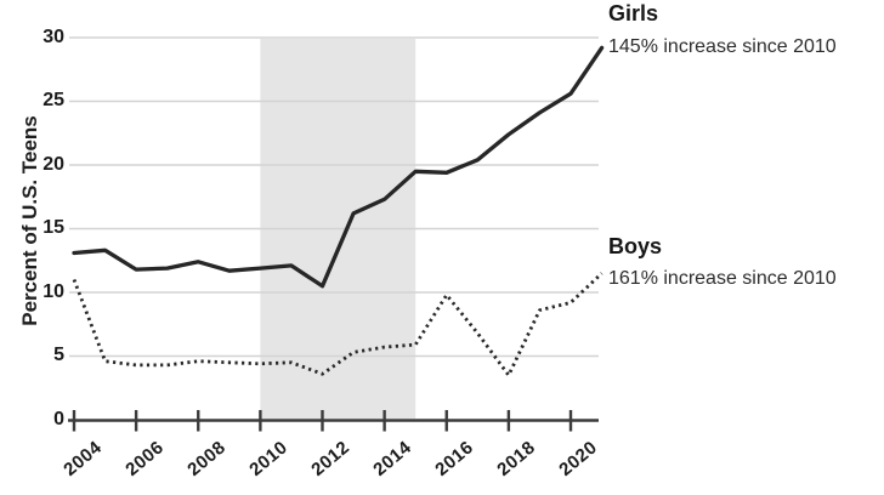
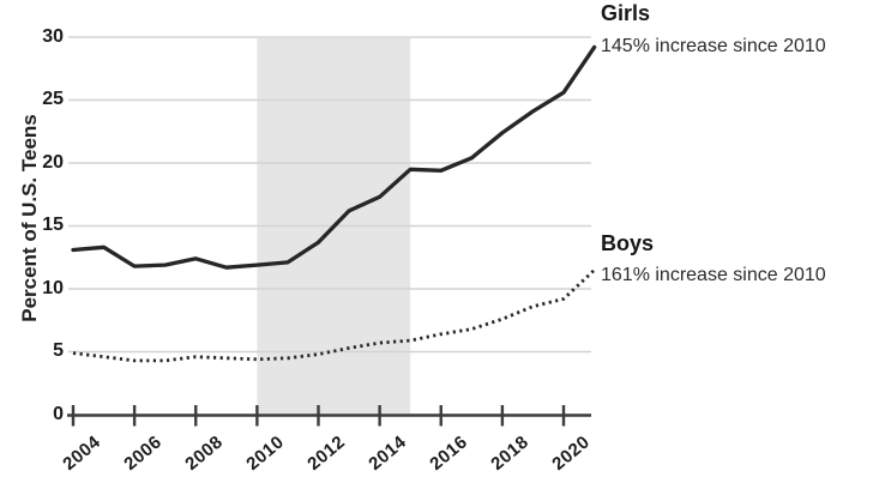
Boys/2004: 11.0 -> 4.9
Girls/2012: 10.5 -> 13.7
Boys/2012: 3.6 -> 4.8
Boys/2016: 9.8 -> 6.4
Boys/2018: 3.5 -> 7.6
